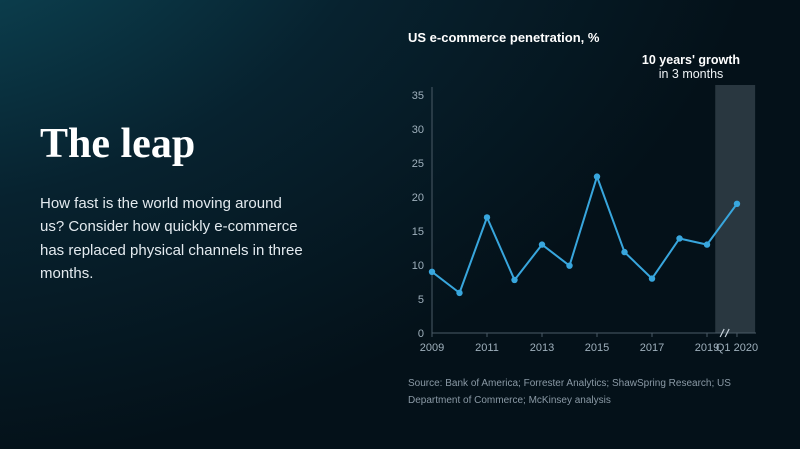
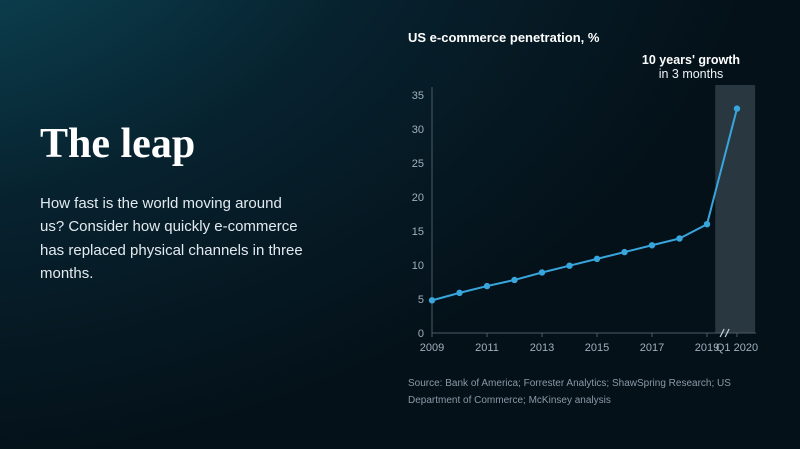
2009: 9 -> 5
2011: 17 -> 7
2013: 13 -> 9
2015: 23 -> 11
2017: 8 -> 13
2019: 13 -> 16
Q1 2020: 19 -> 33
